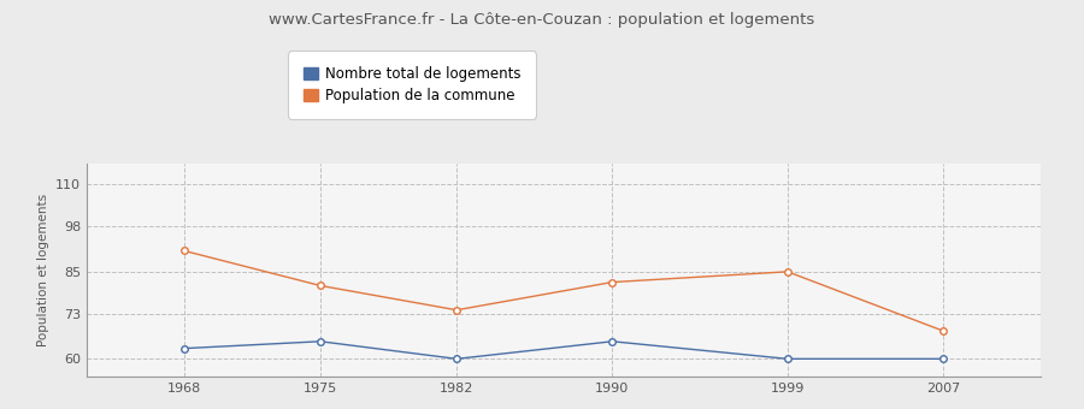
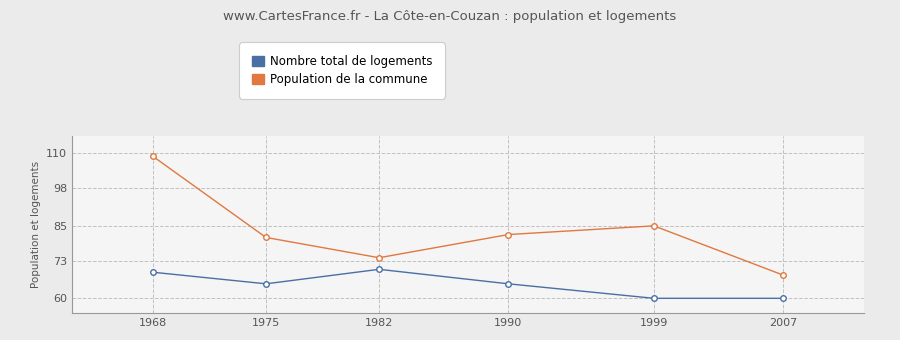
Nombre total de logements/1968: 63 -> 69
Population de la commune/1968: 91 -> 109
Nombre total de logements/1982: 60 -> 70
